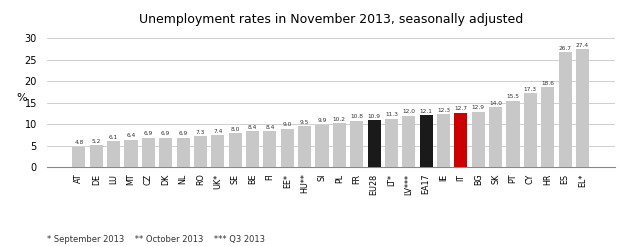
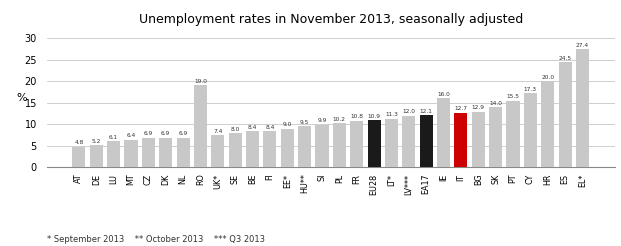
RO: 7.3 -> 19.0
IE: 12.3 -> 16.0
HR: 18.6 -> 20.0
ES: 26.7 -> 24.5
